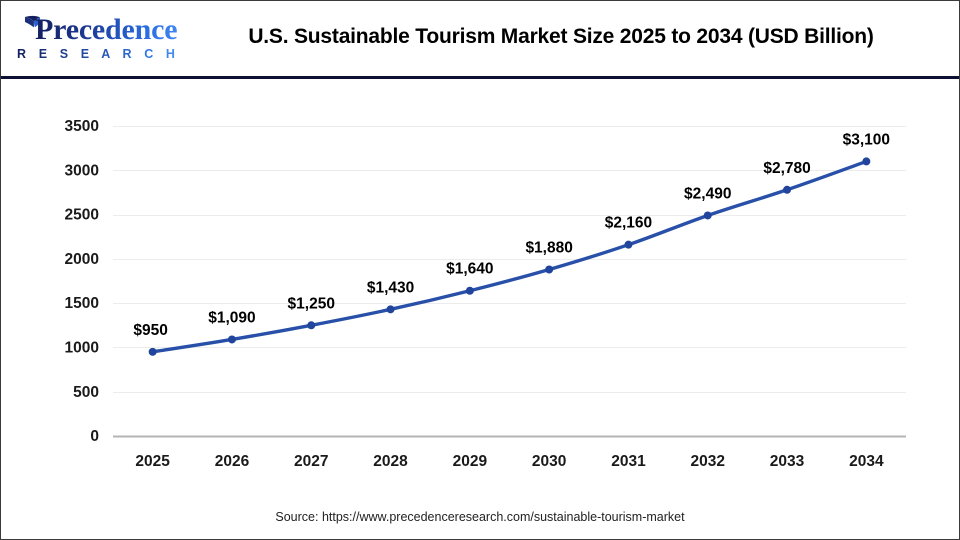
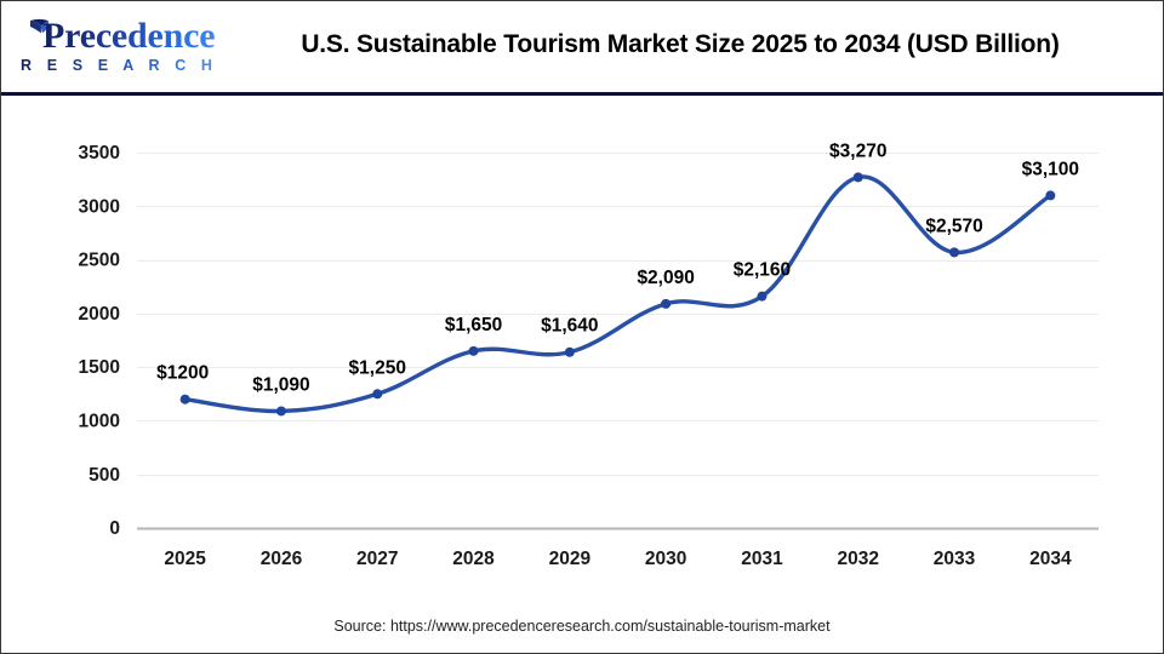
2025: $950 -> $1200
2028: $1,430 -> $1,650
2030: $1,880 -> $2,090
2032: $2,490 -> $3,270
2033: $2,780 -> $2,570
